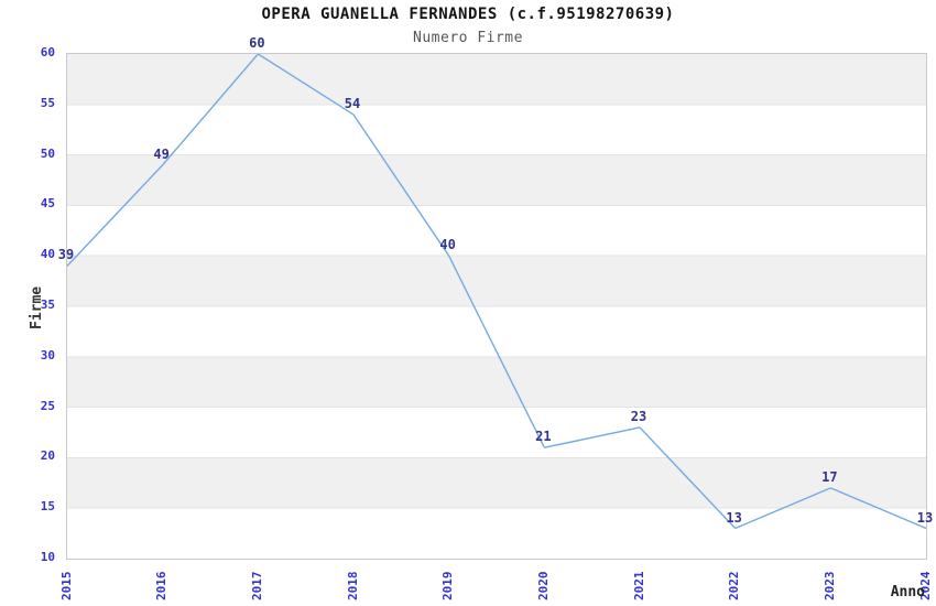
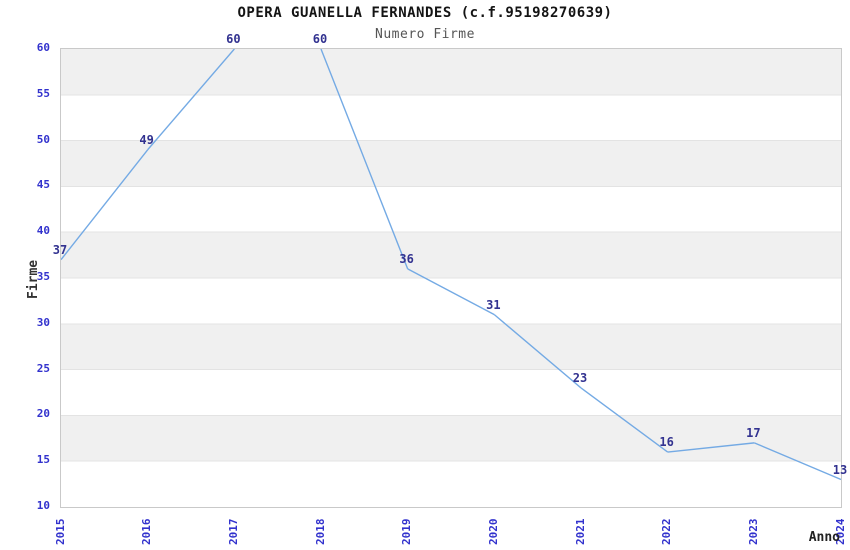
2015: 39 -> 37
2018: 54 -> 60
2019: 40 -> 36
2020: 21 -> 31
2022: 13 -> 16
